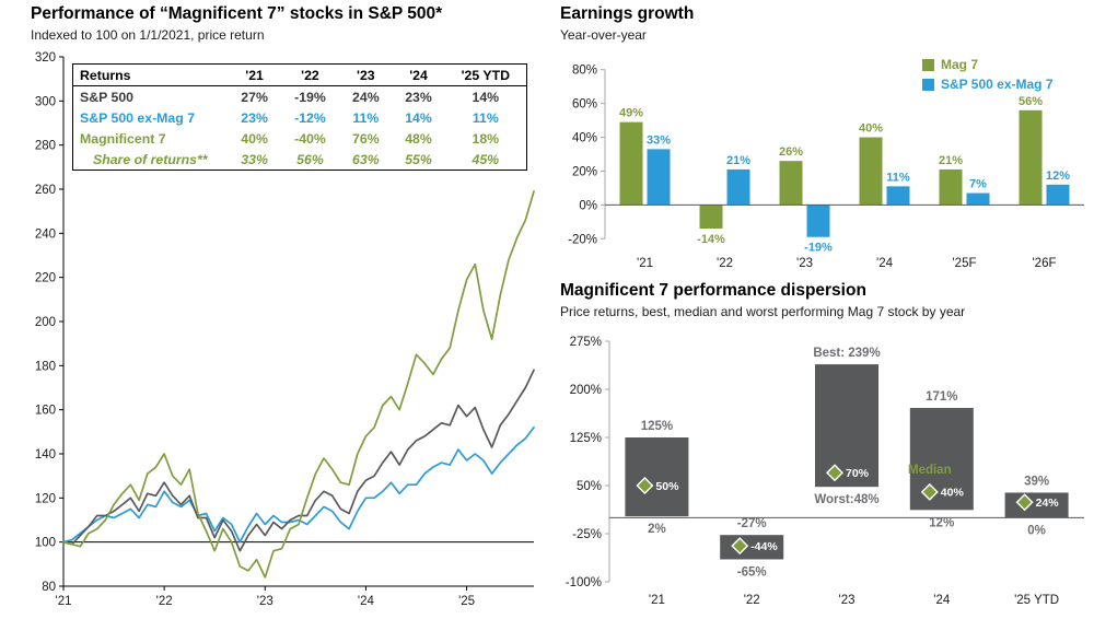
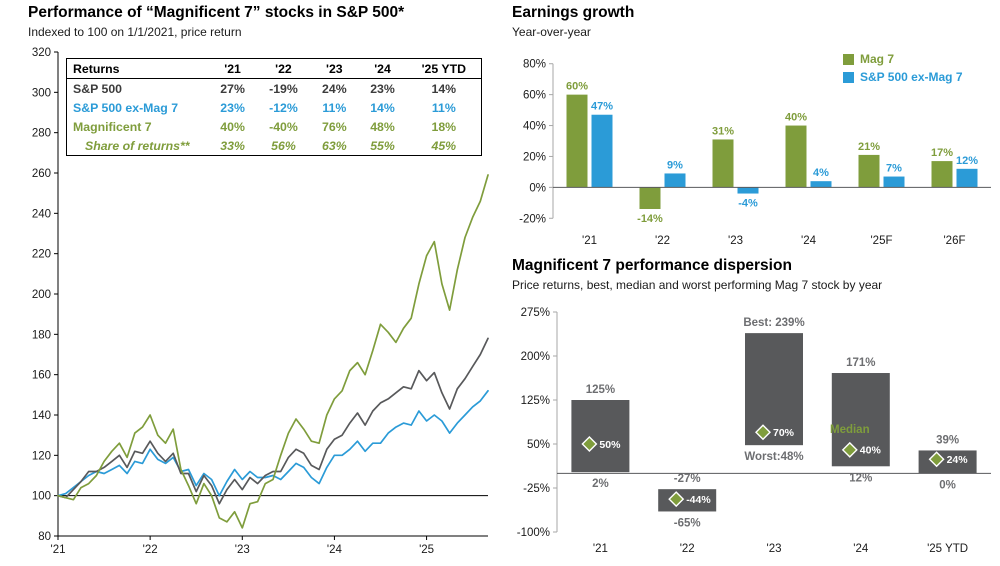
Earnings growth/Mag 7/'21: 49% -> 60%
Earnings growth/S&P 500 ex-Mag 7/'21: 33% -> 47%
Earnings growth/S&P 500 ex-Mag 7/'22: 21% -> 9%
Earnings growth/Mag 7/'23: 26% -> 31%
Earnings growth/S&P 500 ex-Mag 7/'23: -19% -> -4%
Earnings growth/S&P 500 ex-Mag 7/'24: 11% -> 4%
Earnings growth/Mag 7/'26F: 56% -> 17%
